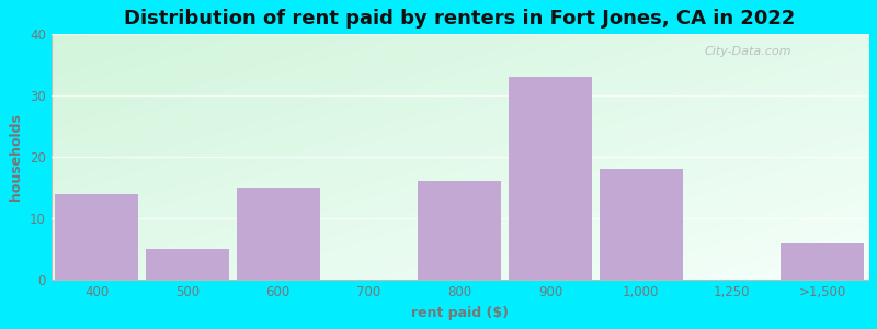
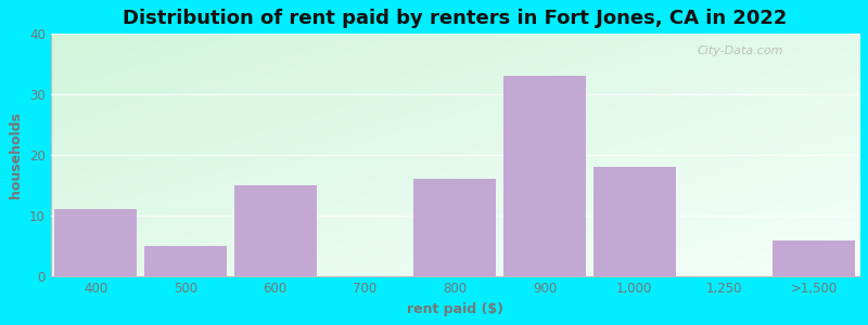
400: 14 -> 11
